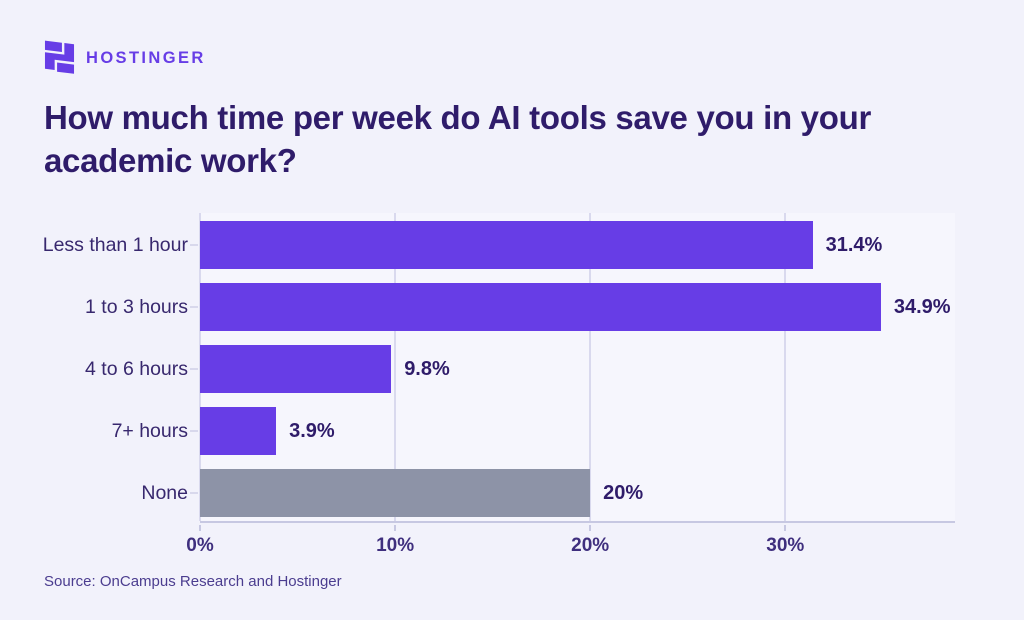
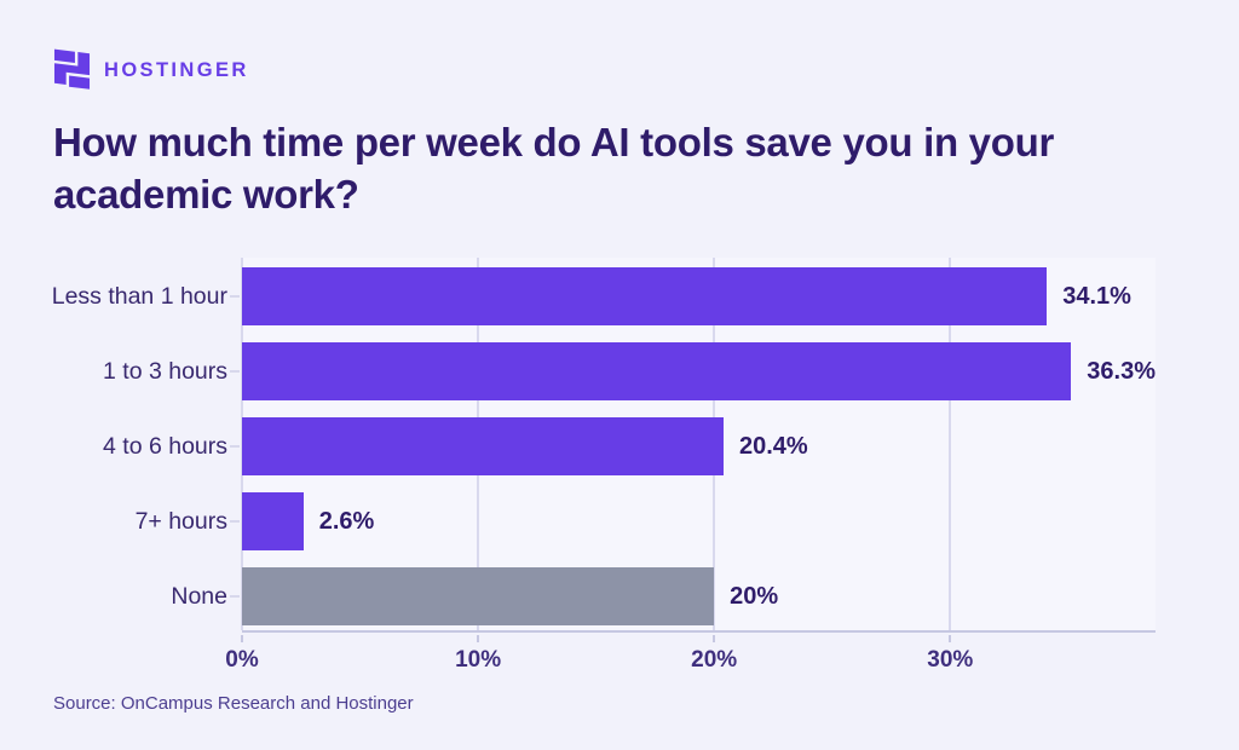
Less than 1 hour: 31.4% -> 34.1%
1 to 3 hours: 34.9% -> 36.3%
4 to 6 hours: 9.8% -> 20.4%
7+ hours: 3.9% -> 2.6%
